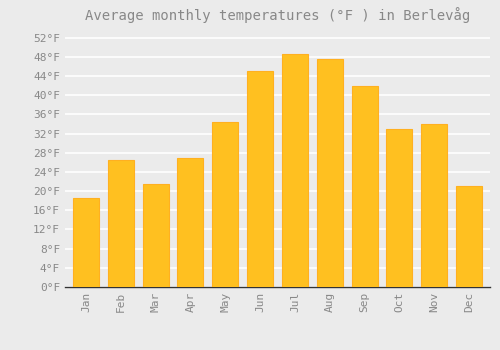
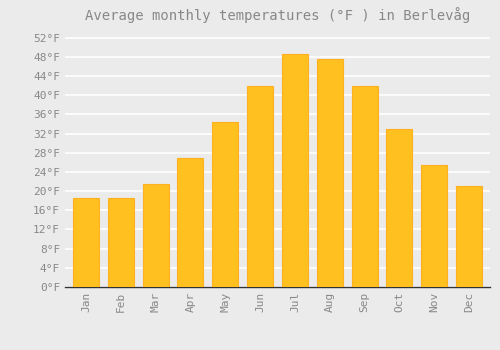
Feb: 26.5°F -> 18.5°F
Jun: 45.0°F -> 42.0°F
Nov: 34.0°F -> 25.5°F
